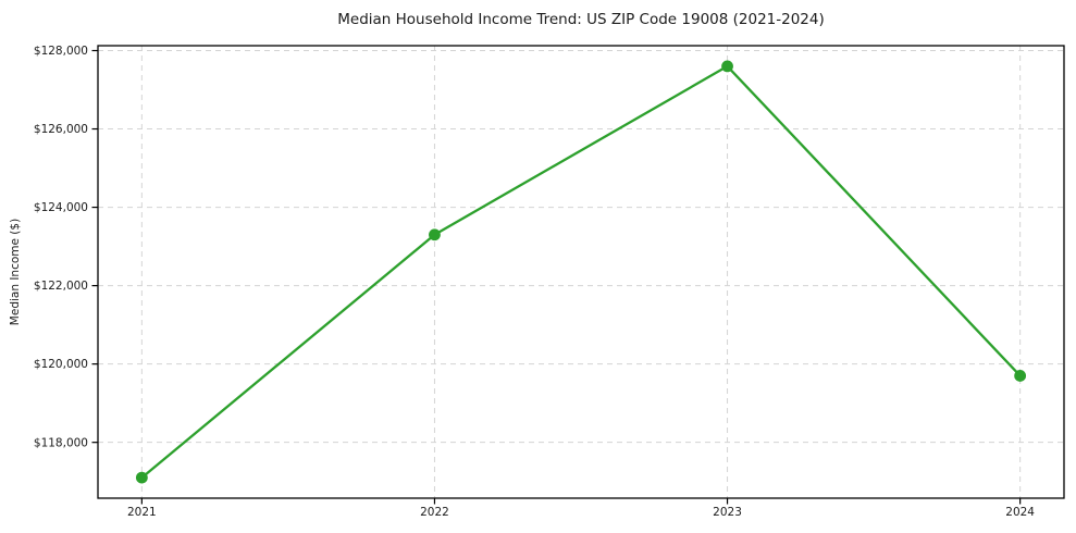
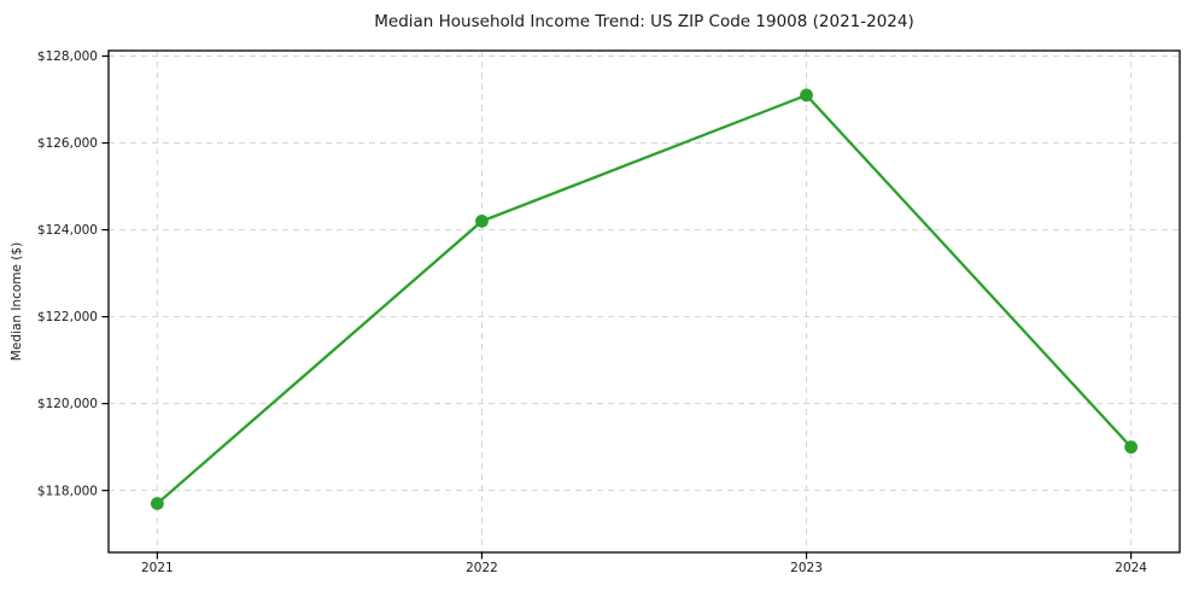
2021: $117100 -> $117700
2022: $123300 -> $124200
2023: $127600 -> $127100
2024: $119700 -> $119000
